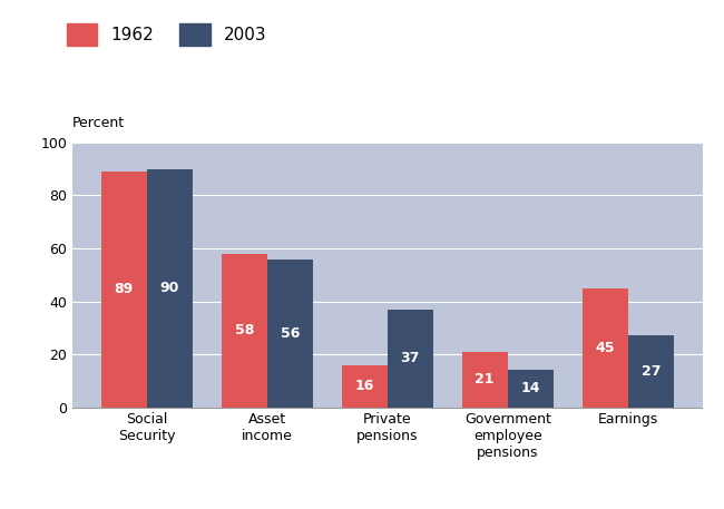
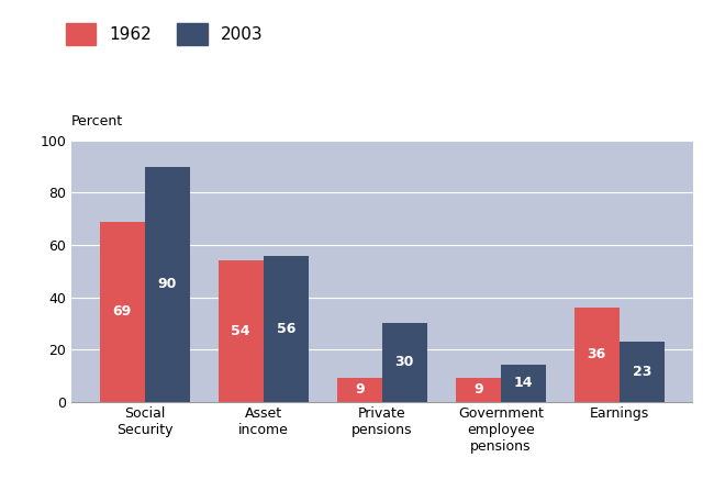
1962/Social Security: 89 -> 69
1962/Asset income: 58 -> 54
1962/Private pensions: 16 -> 9
2003/Private pensions: 37 -> 30
1962/Government employee pensions: 21 -> 9
1962/Earnings: 45 -> 36
2003/Earnings: 27 -> 23
